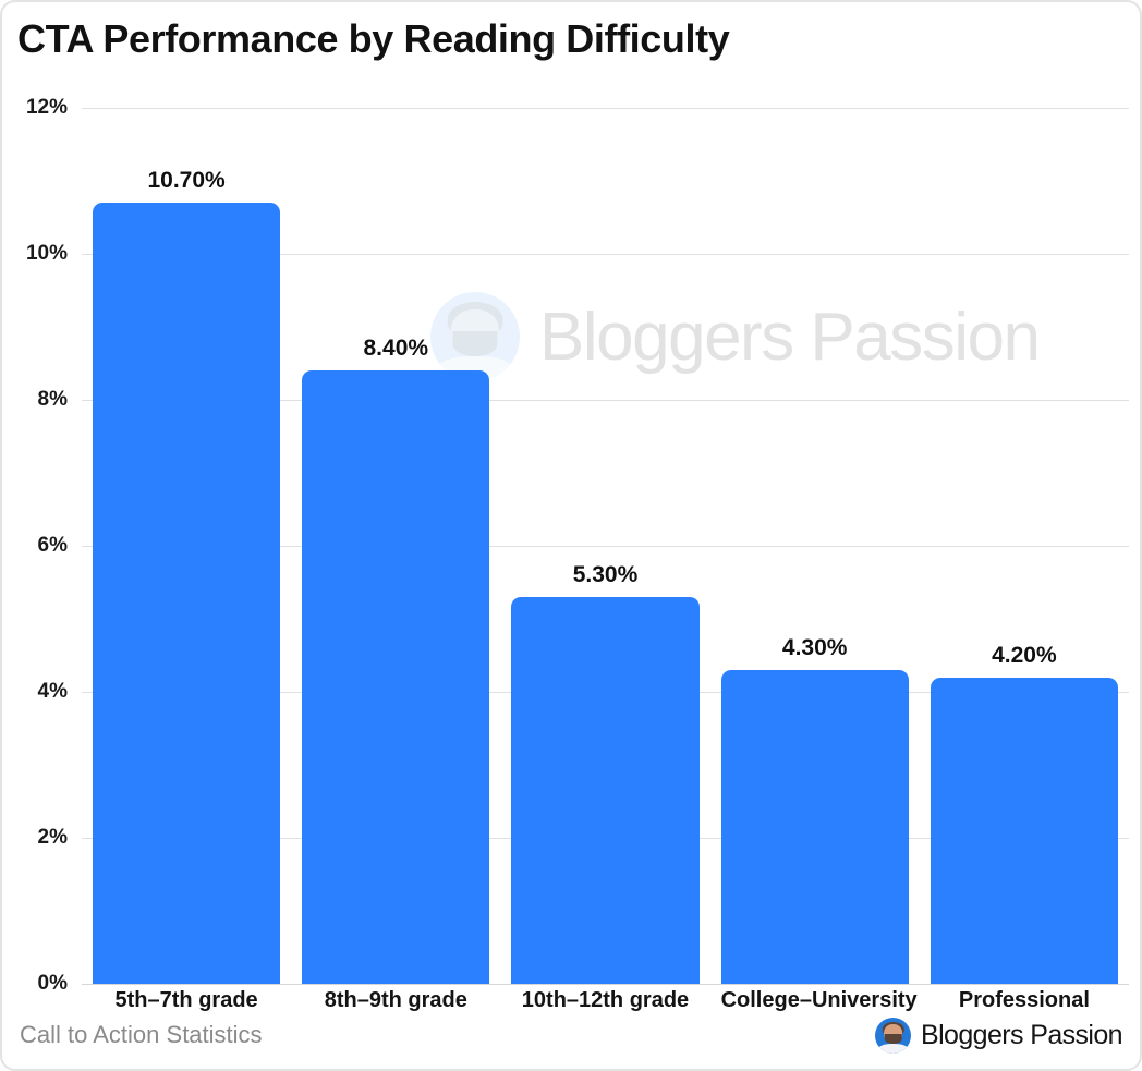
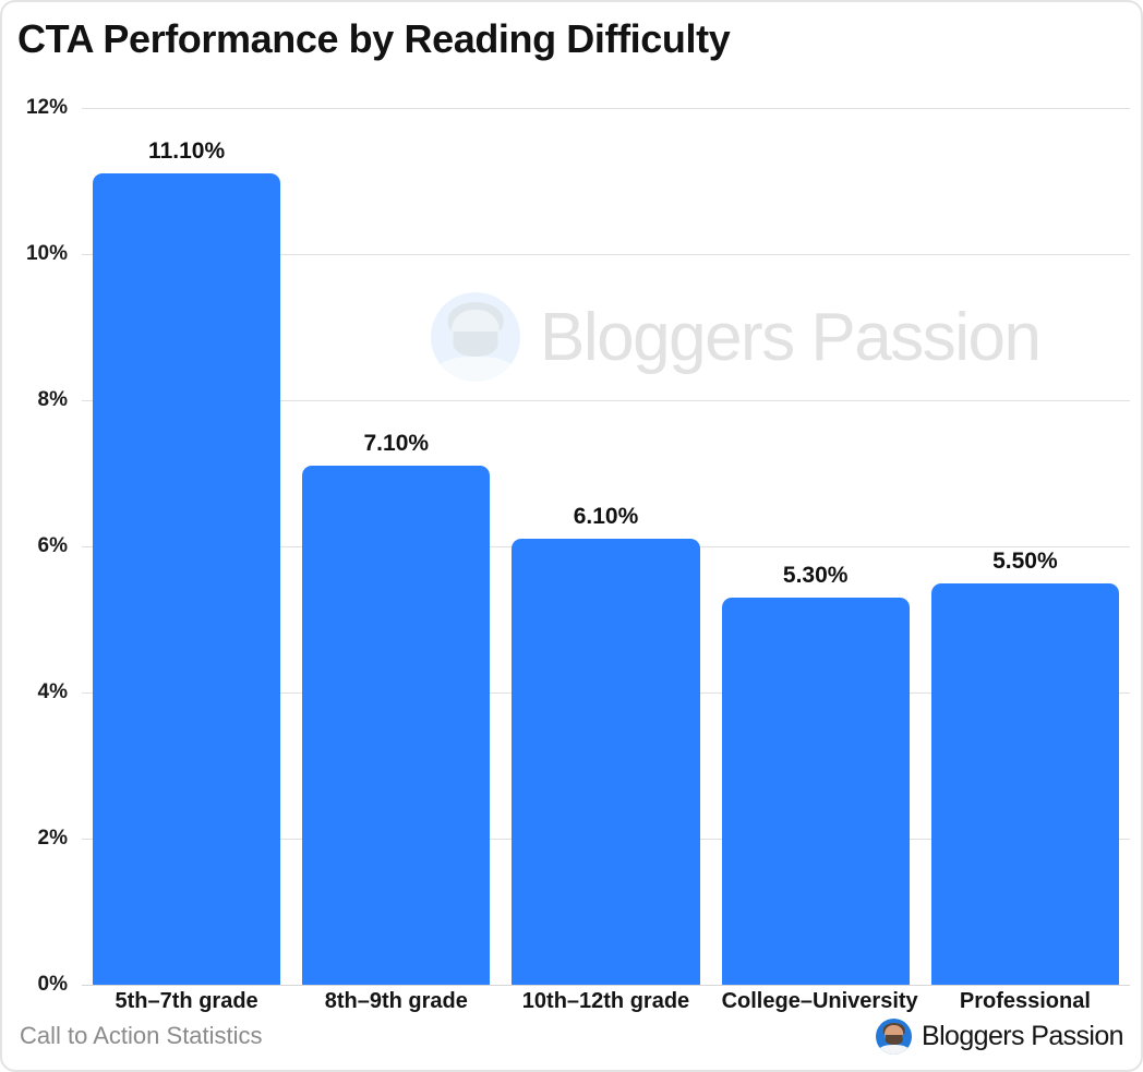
5th–7th grade: 10.70% -> 11.10%
8th–9th grade: 8.40% -> 7.10%
10th–12th grade: 5.30% -> 6.10%
College–University: 4.30% -> 5.30%
Professional: 4.20% -> 5.50%
